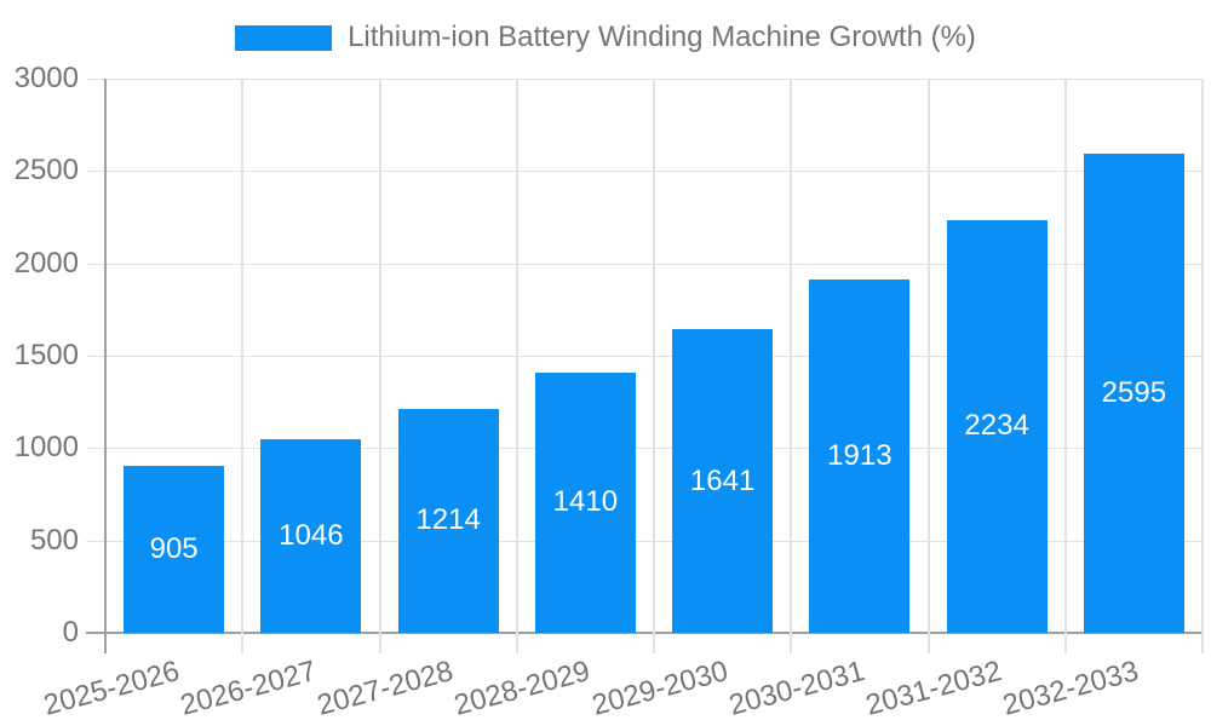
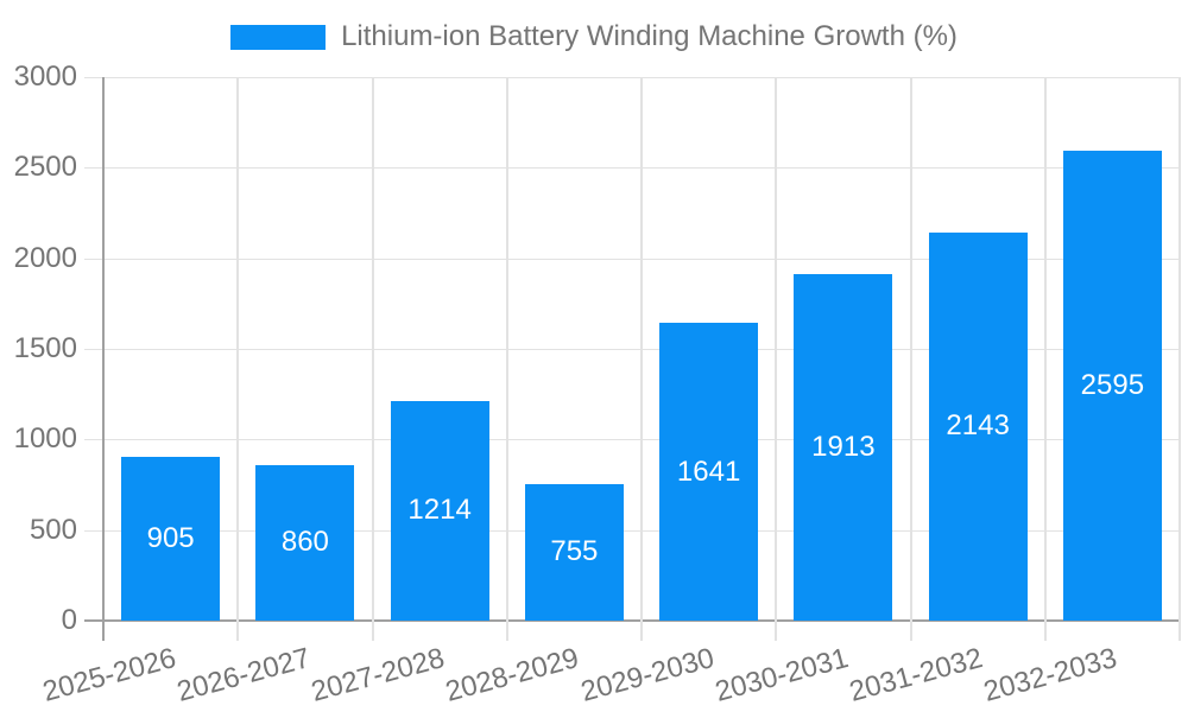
2026-2027: 1046 -> 860
2028-2029: 1410 -> 755
2031-2032: 2234 -> 2143
